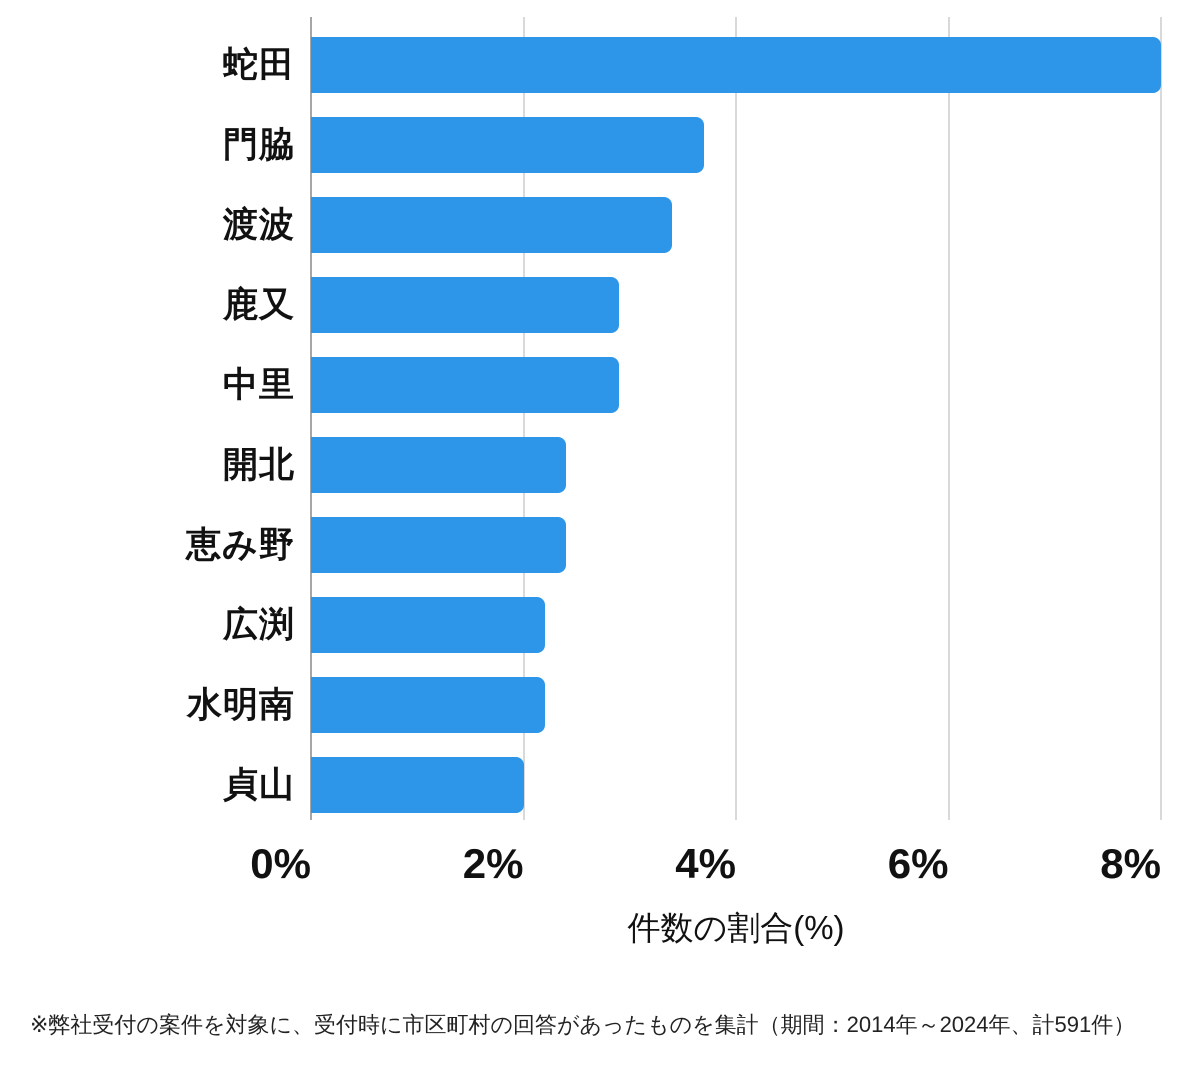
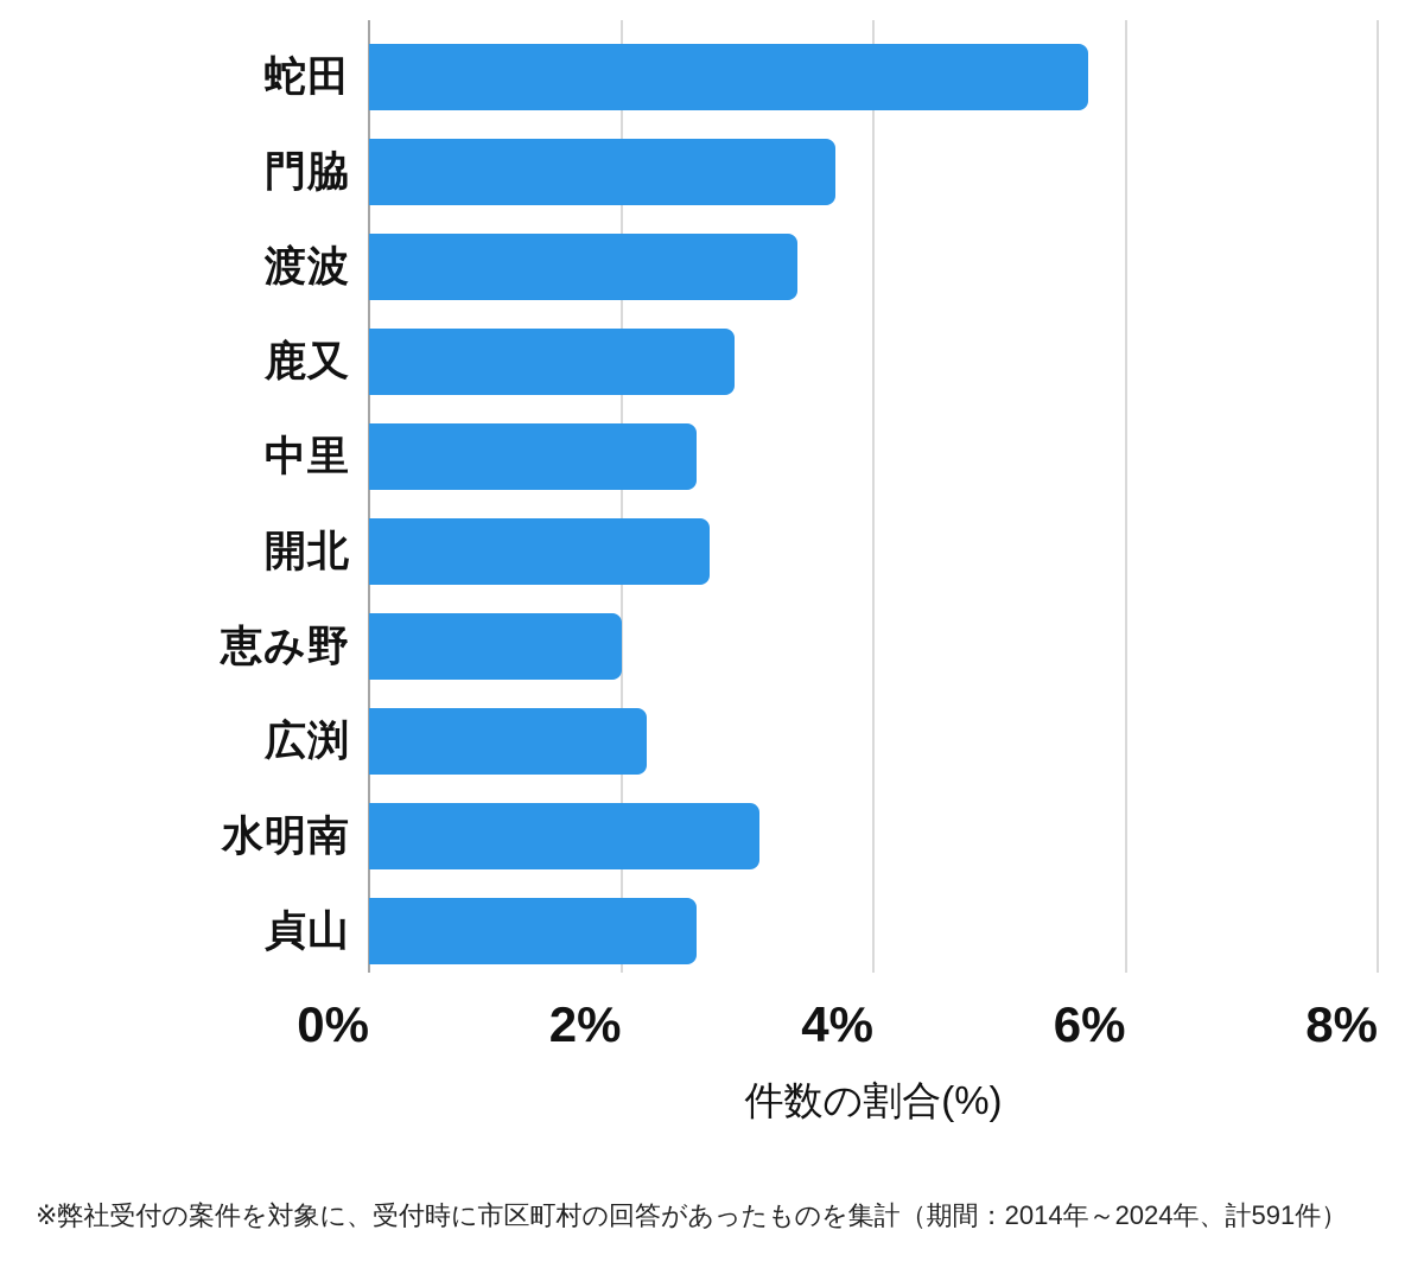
蛇田: 8.0% -> 5.7%
中里: 2.9% -> 2.6%
開北: 2.4% -> 2.7%
恵み野: 2.4% -> 2.0%
水明南: 2.2% -> 3.1%
貞山: 2.0% -> 2.6%
